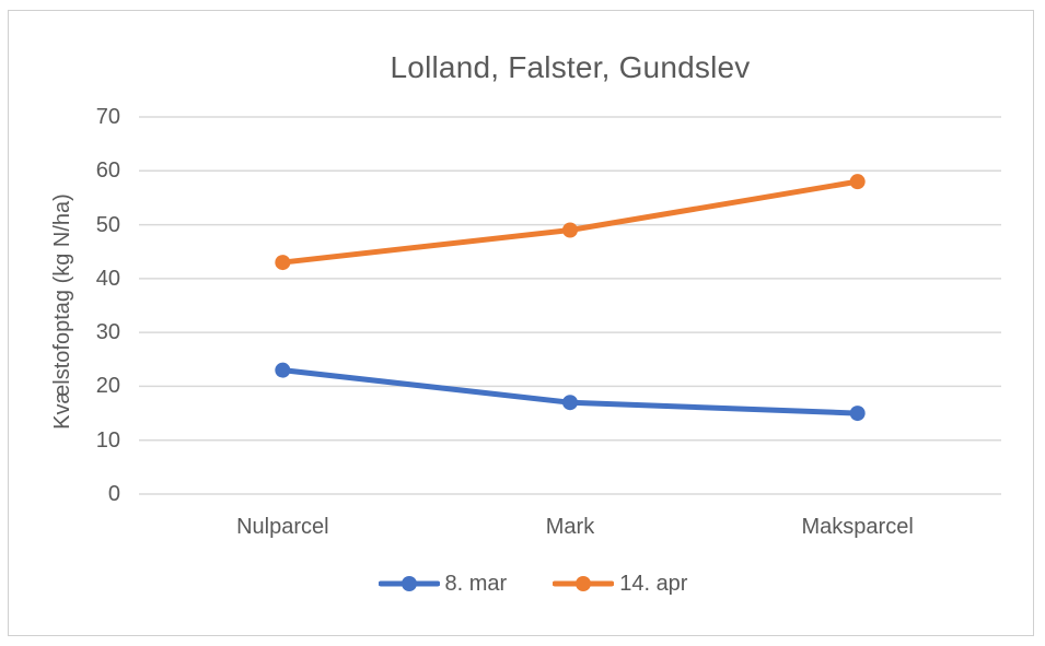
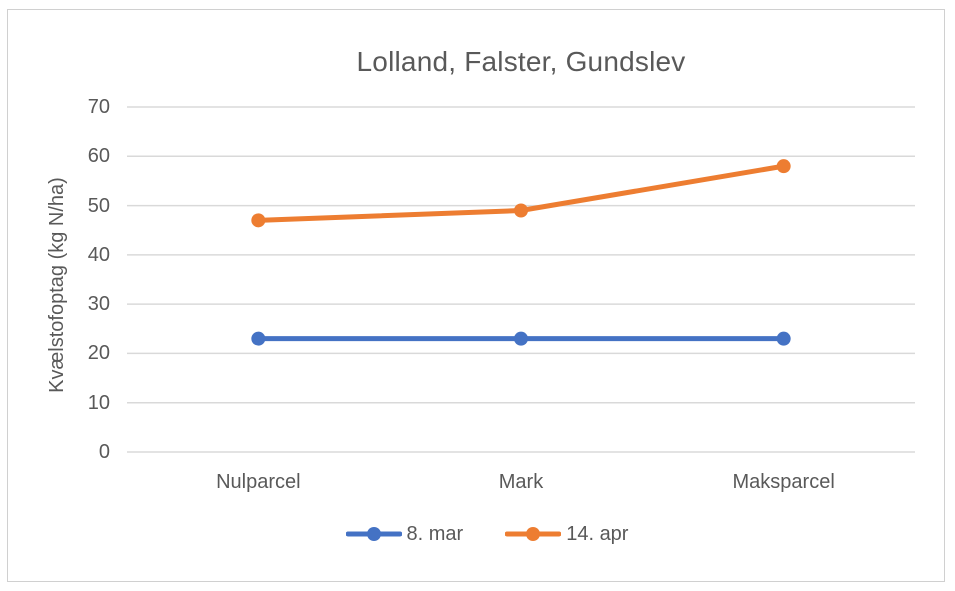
14. apr/Nulparcel: 43 -> 47
8. mar/Mark: 17 -> 23
8. mar/Maksparcel: 15 -> 23
